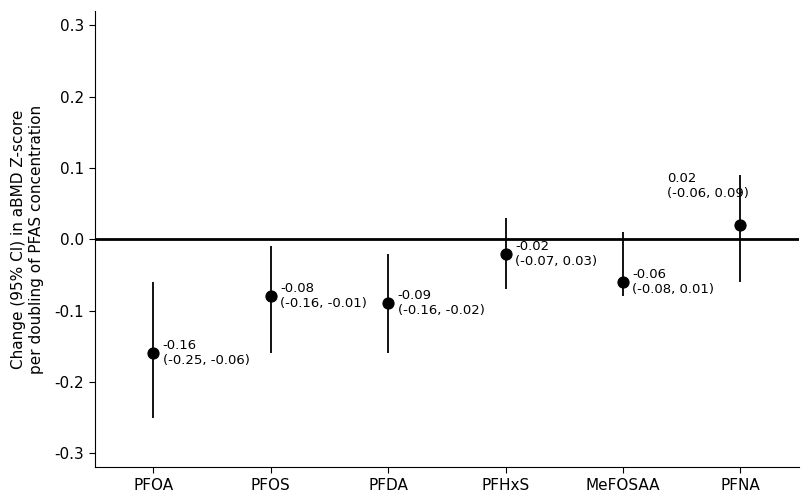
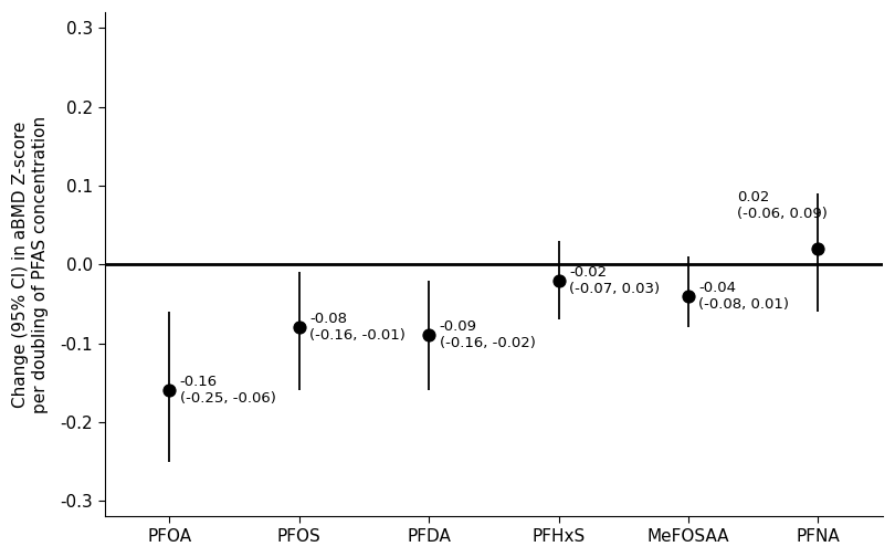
MeFOSAA: -0.06 -> -0.04
